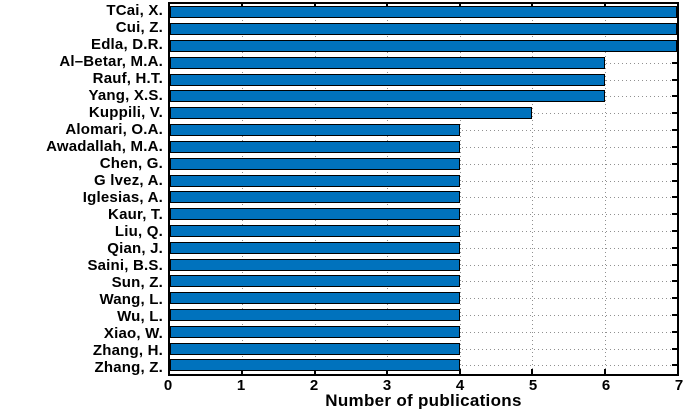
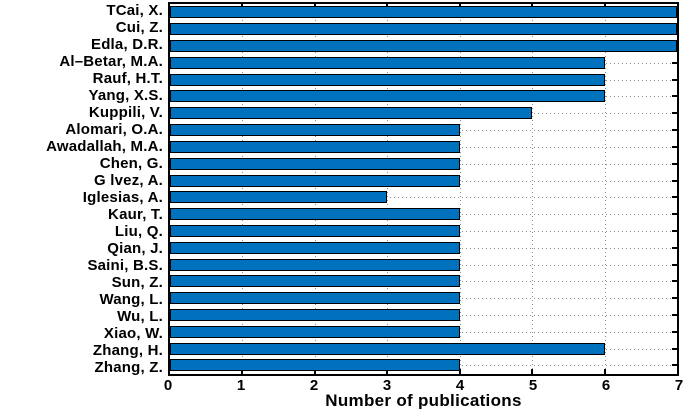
Iglesias, A.: 4 -> 3
Zhang, H.: 4 -> 6
